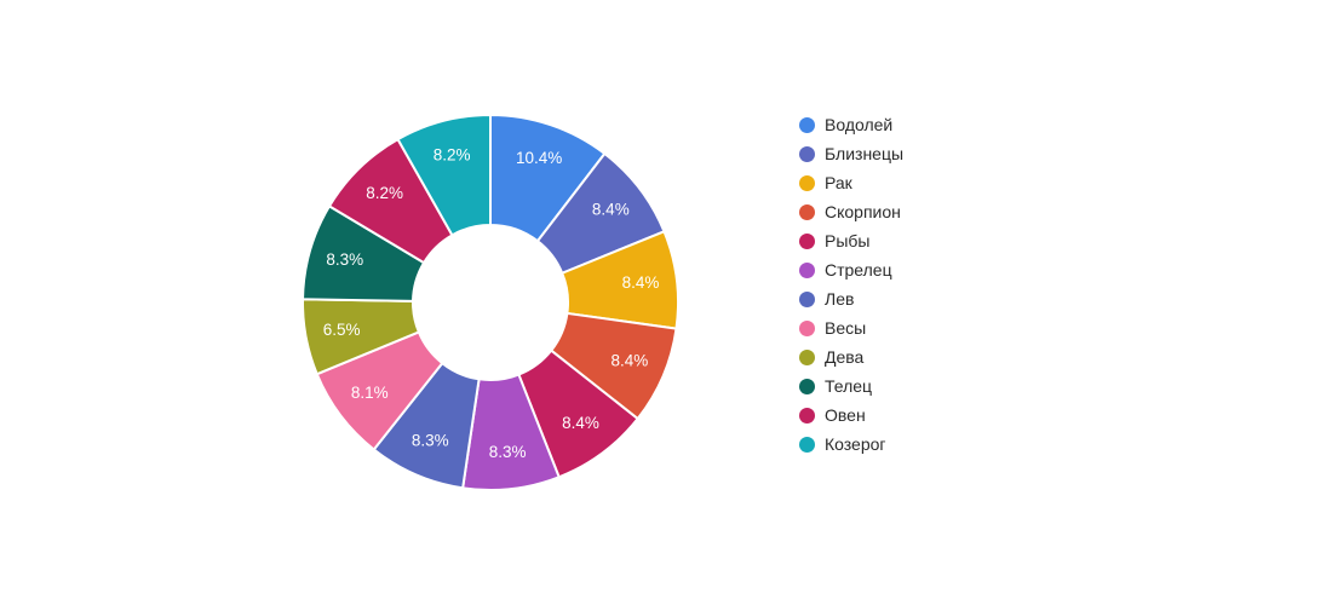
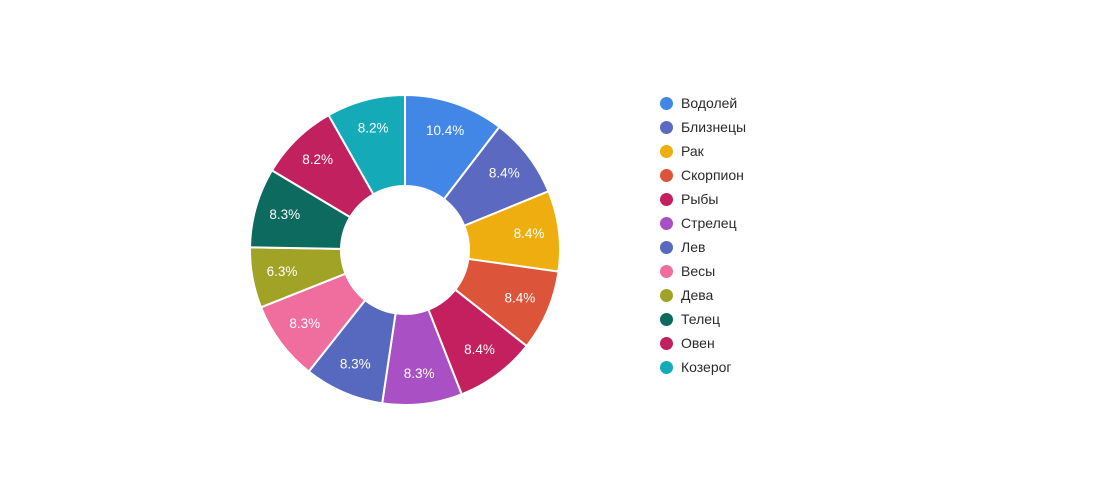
Весы: 8.1% -> 8.3%
Дева: 6.5% -> 6.3%
